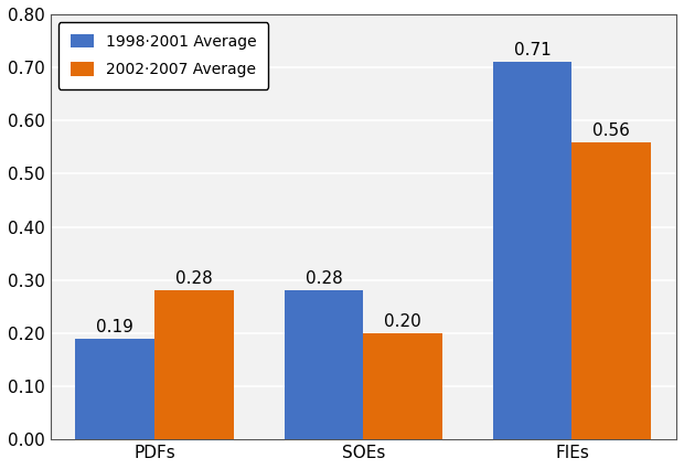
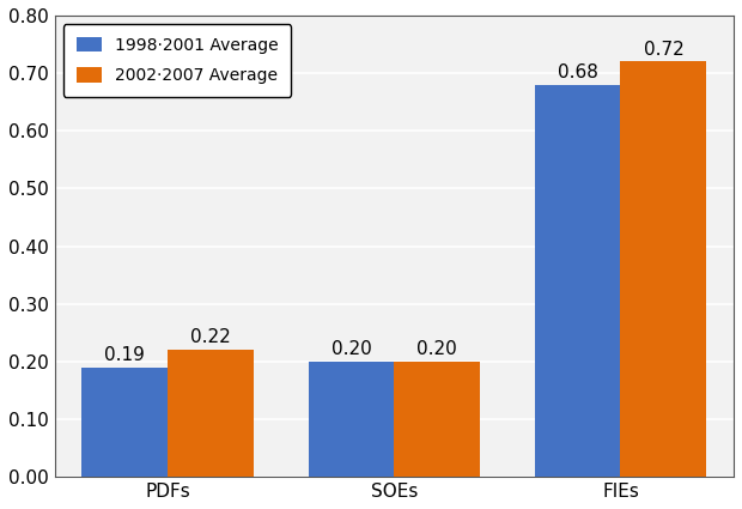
2002·2007 Average/PDFs: 0.28 -> 0.22
1998·2001 Average/SOEs: 0.28 -> 0.20
1998·2001 Average/FIEs: 0.71 -> 0.68
2002·2007 Average/FIEs: 0.56 -> 0.72
